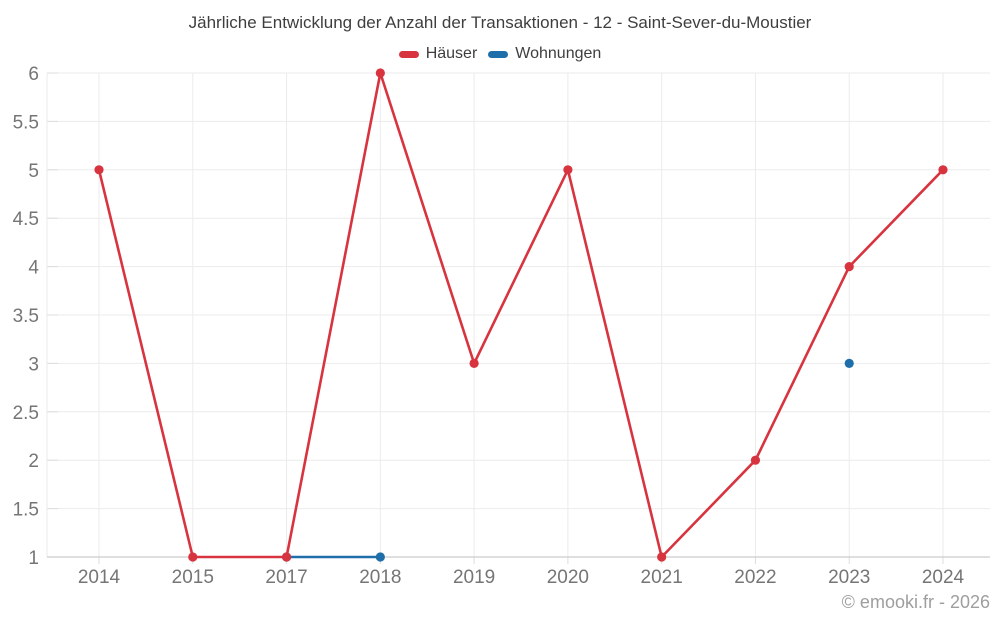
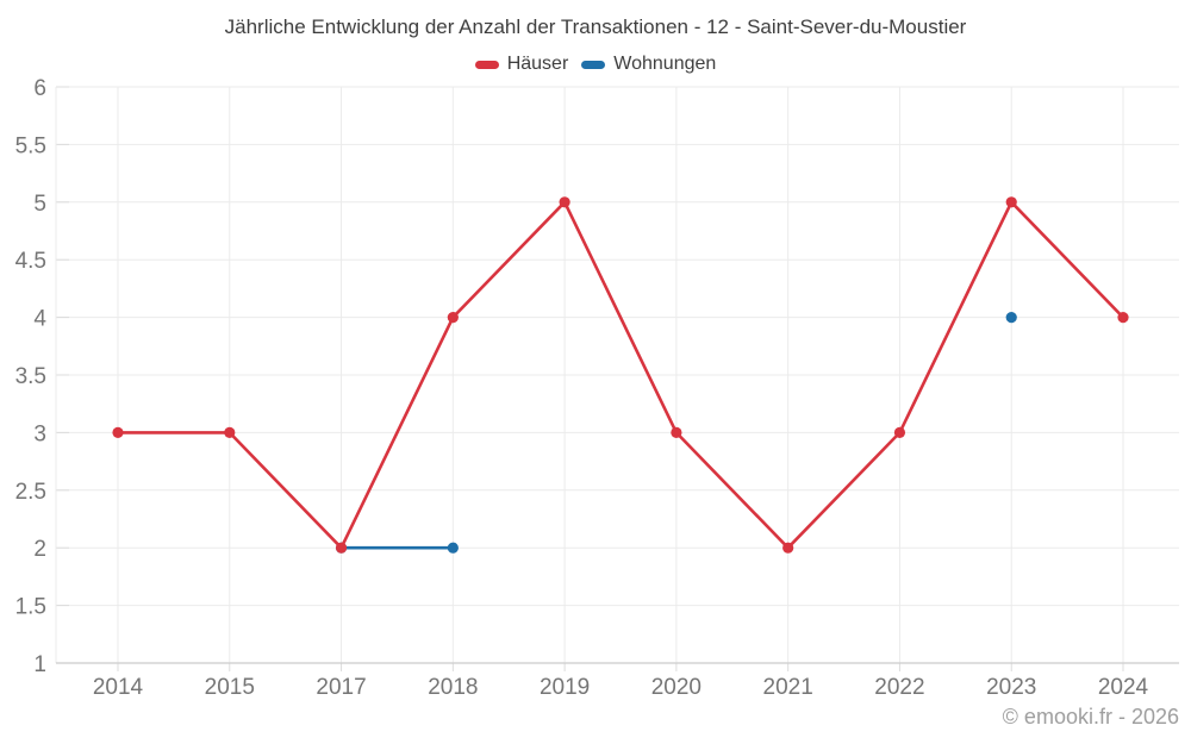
Häuser/2014: 5 -> 3
Häuser/2015: 1 -> 3
Häuser/2017: 1 -> 2
Wohnungen/2017: 1 -> 2
Häuser/2018: 6 -> 4
Wohnungen/2018: 1 -> 2
Häuser/2019: 3 -> 5
Häuser/2020: 5 -> 3
Häuser/2021: 1 -> 2
Häuser/2022: 2 -> 3
Häuser/2023: 4 -> 5
Wohnungen/2023: 3 -> 4
Häuser/2024: 5 -> 4
